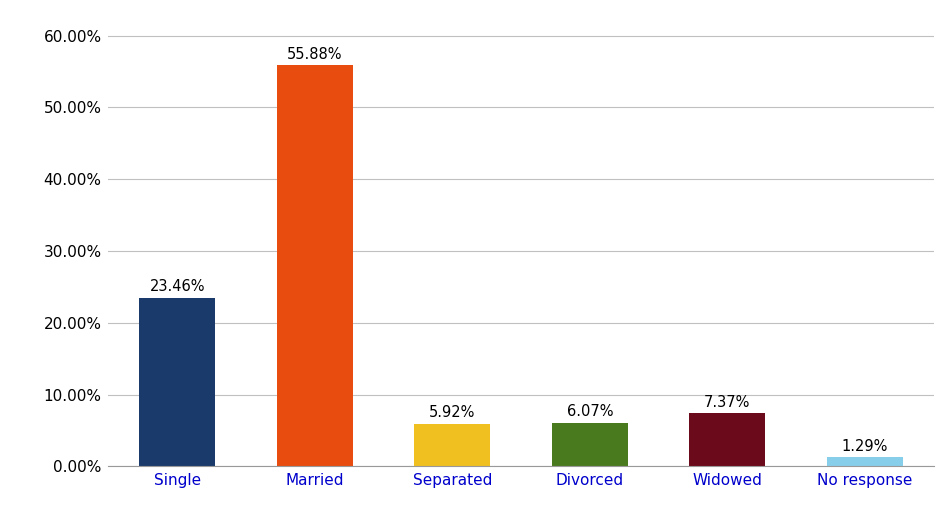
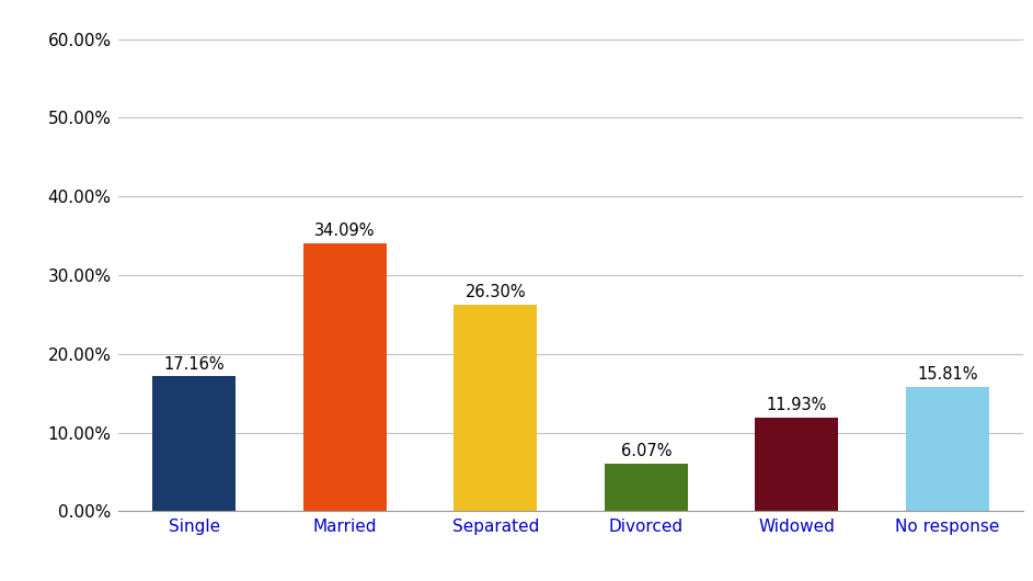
Single: 23.46% -> 17.16%
Married: 55.88% -> 34.09%
Separated: 5.92% -> 26.30%
Widowed: 7.37% -> 11.93%
No response: 1.29% -> 15.81%
